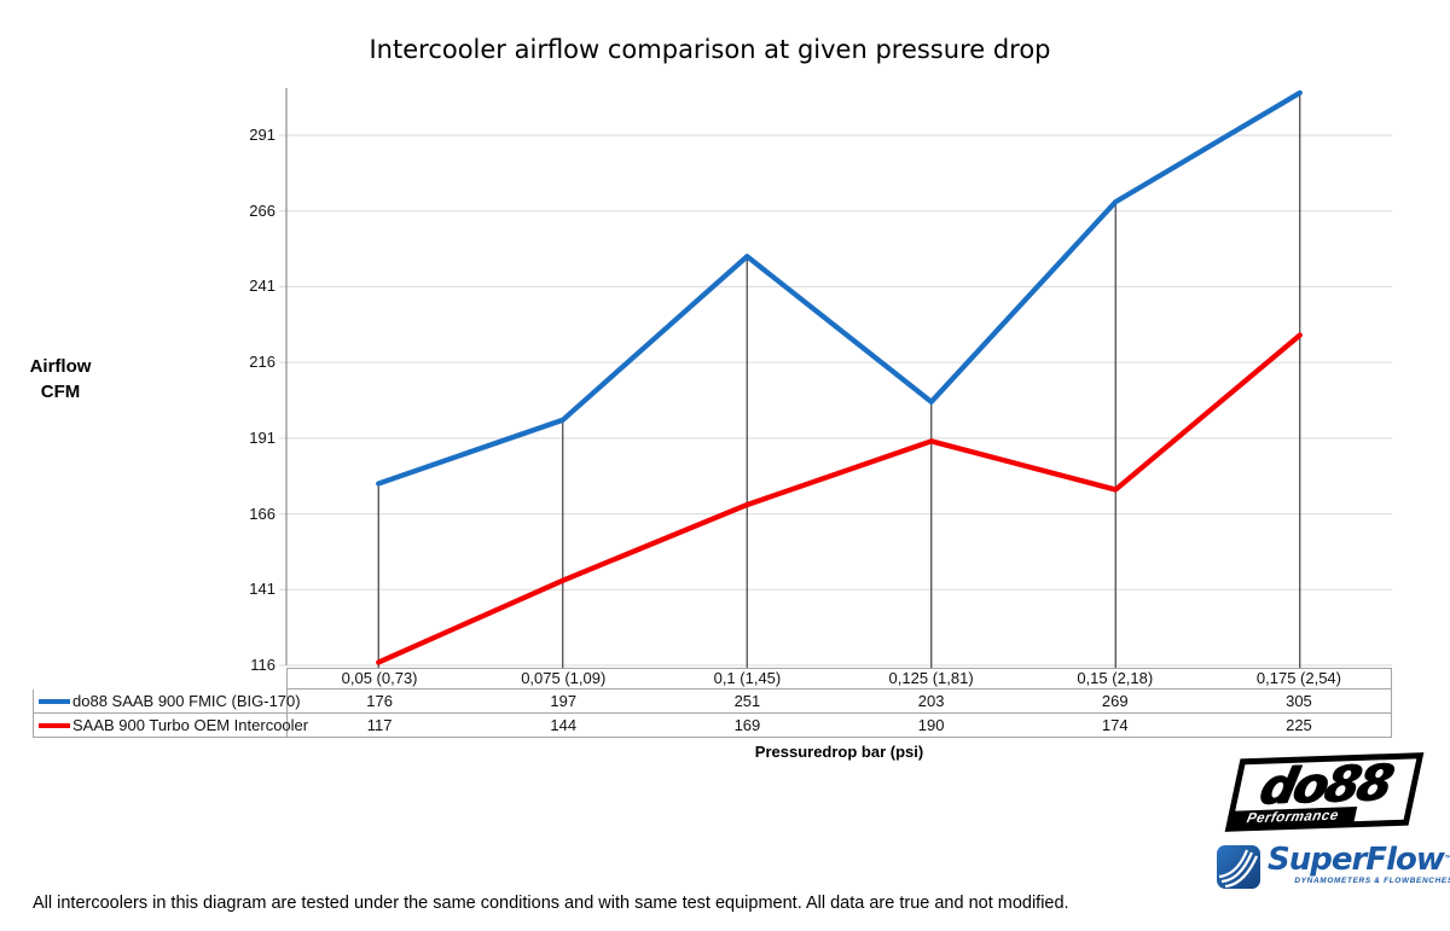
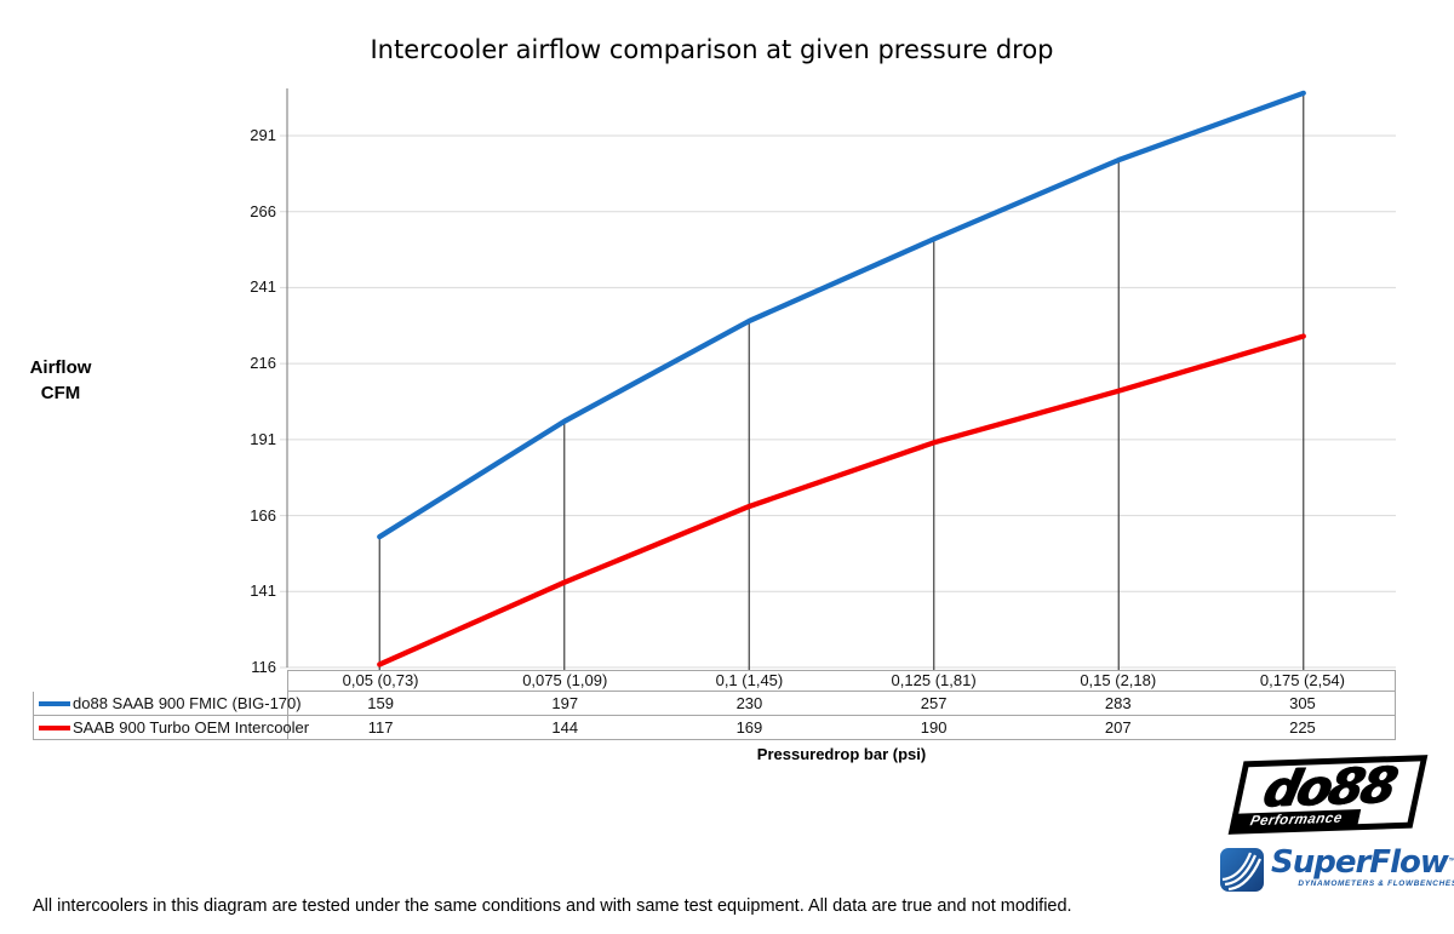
do88 SAAB 900 FMIC (BIG-170)/0,05 (0,73): 176 -> 159
do88 SAAB 900 FMIC (BIG-170)/0,1 (1,45): 251 -> 230
do88 SAAB 900 FMIC (BIG-170)/0,125 (1,81): 203 -> 257
do88 SAAB 900 FMIC (BIG-170)/0,15 (2,18): 269 -> 283
SAAB 900 Turbo OEM Intercooler/0,15 (2,18): 174 -> 207
